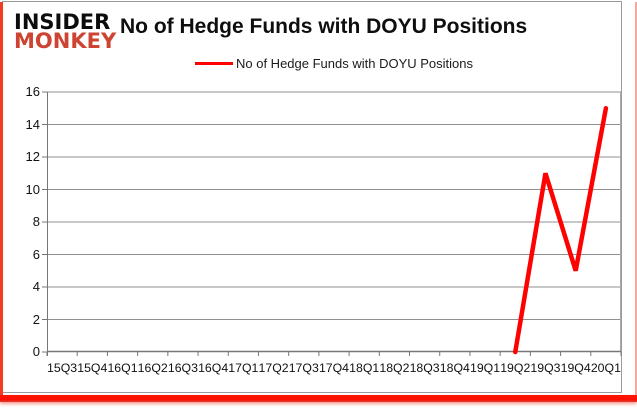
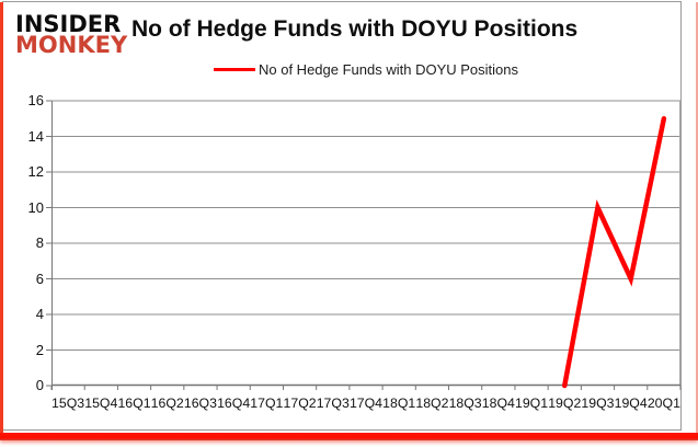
19Q3: 11 -> 10
19Q4: 5 -> 6
